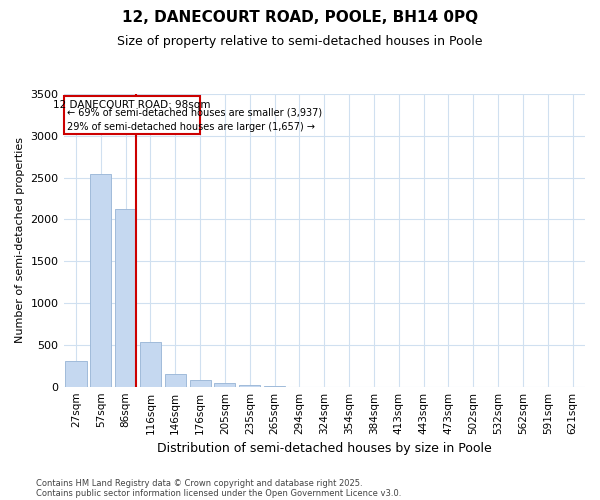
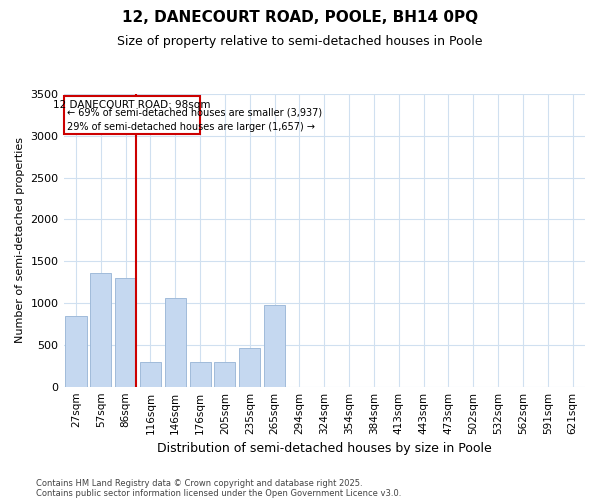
27sqm: 300 -> 840
57sqm: 2540 -> 1360
86sqm: 2130 -> 1300
116sqm: 530 -> 300
146sqm: 150 -> 1060
176sqm: 80 -> 300
205sqm: 40 -> 300
235sqm: 20 -> 460
265sqm: 0 -> 980
